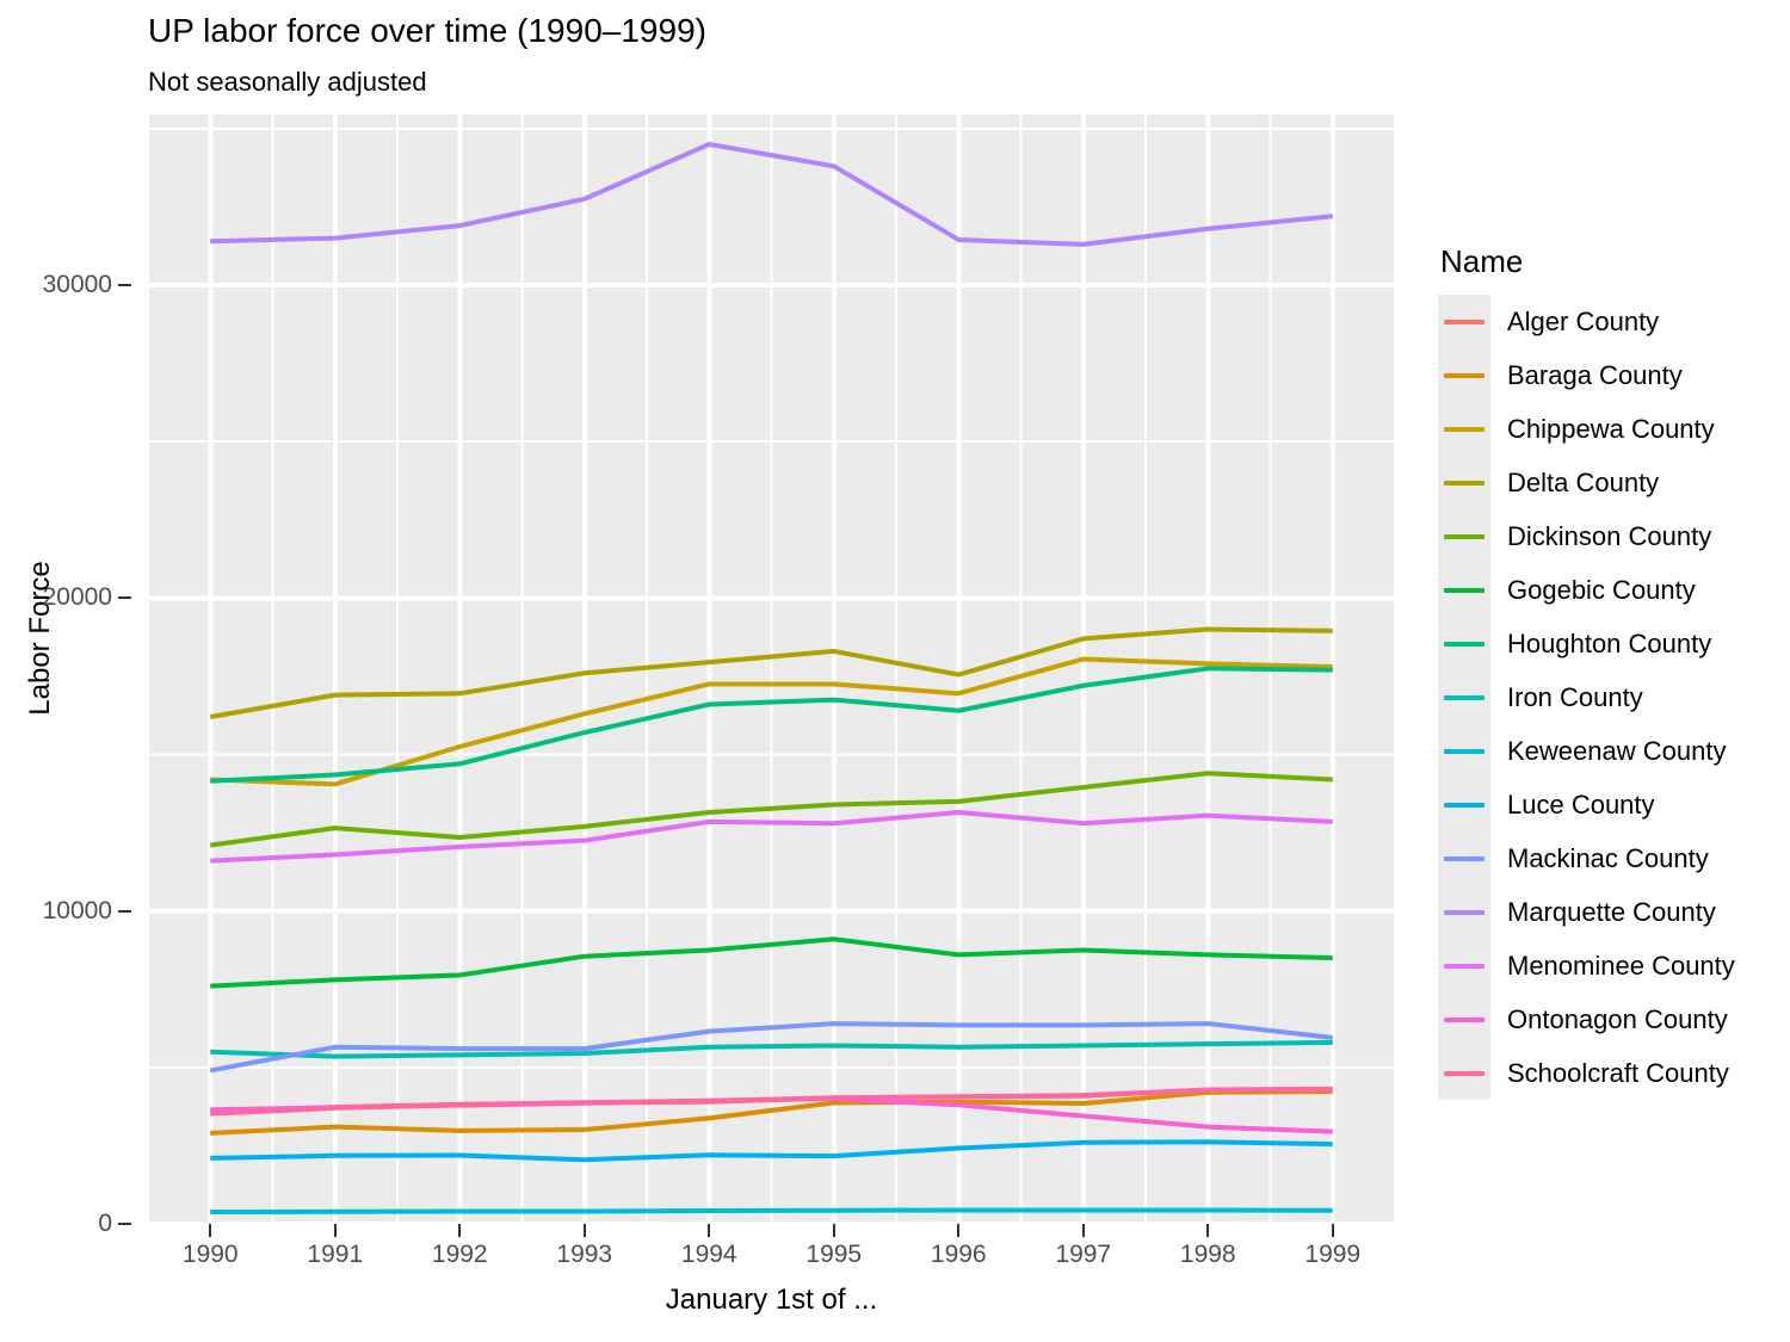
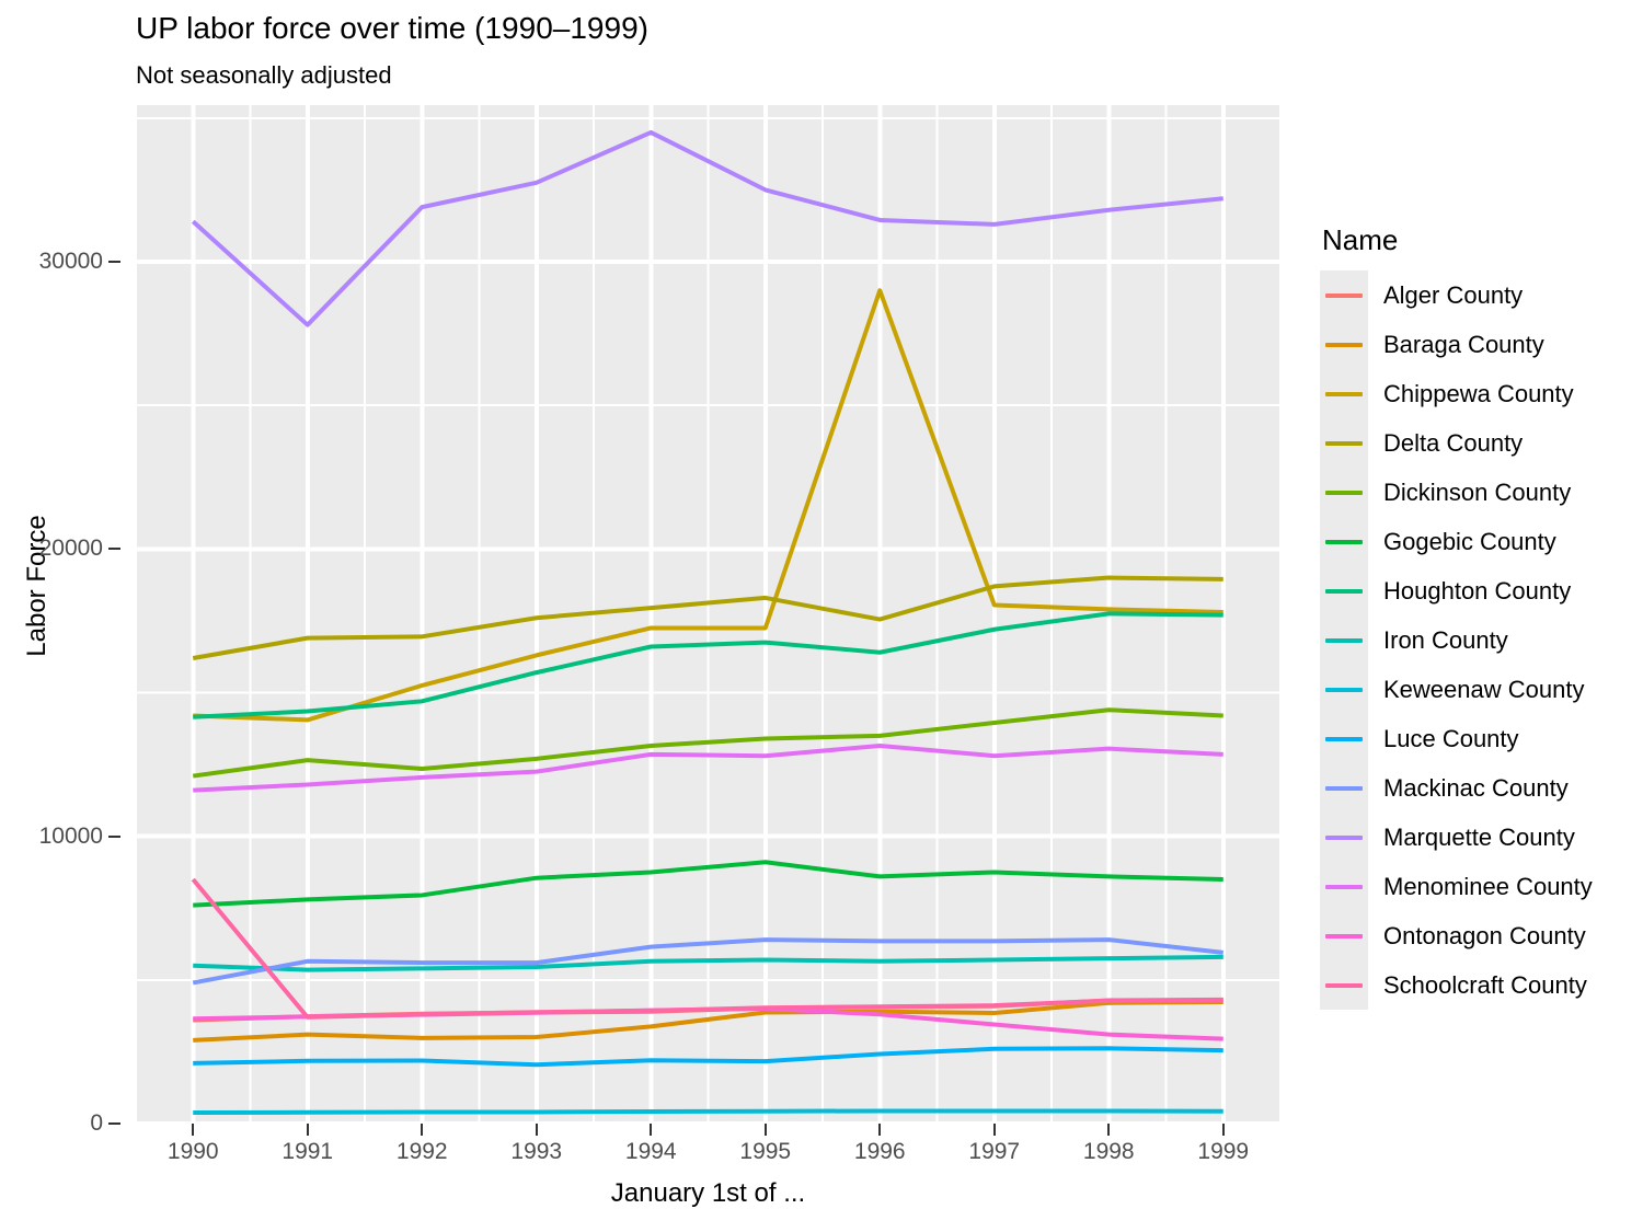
Schoolcraft County/1990: 3500 -> 8500
Marquette County/1991: 31500 -> 27800
Marquette County/1995: 33800 -> 32500
Chippewa County/1996: 17000 -> 29000
